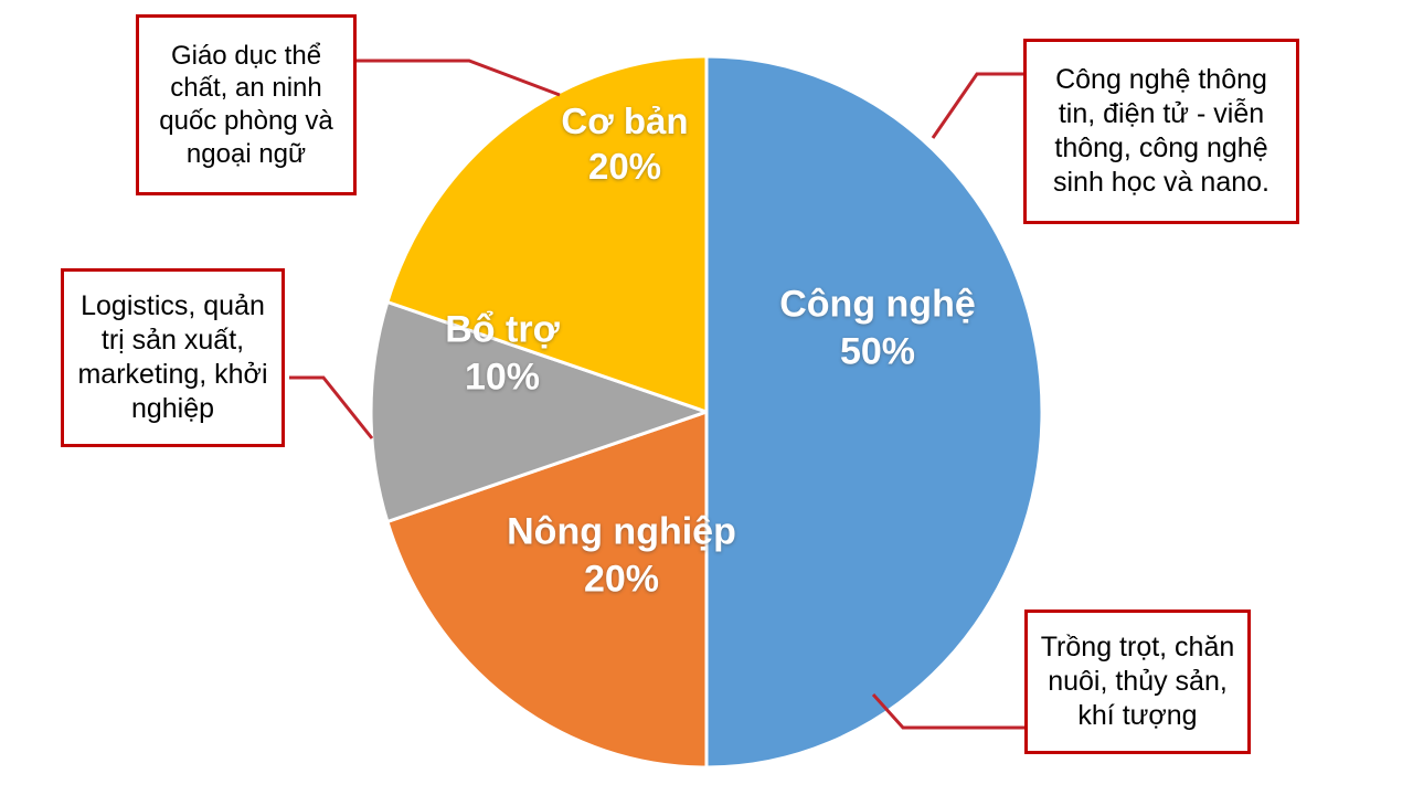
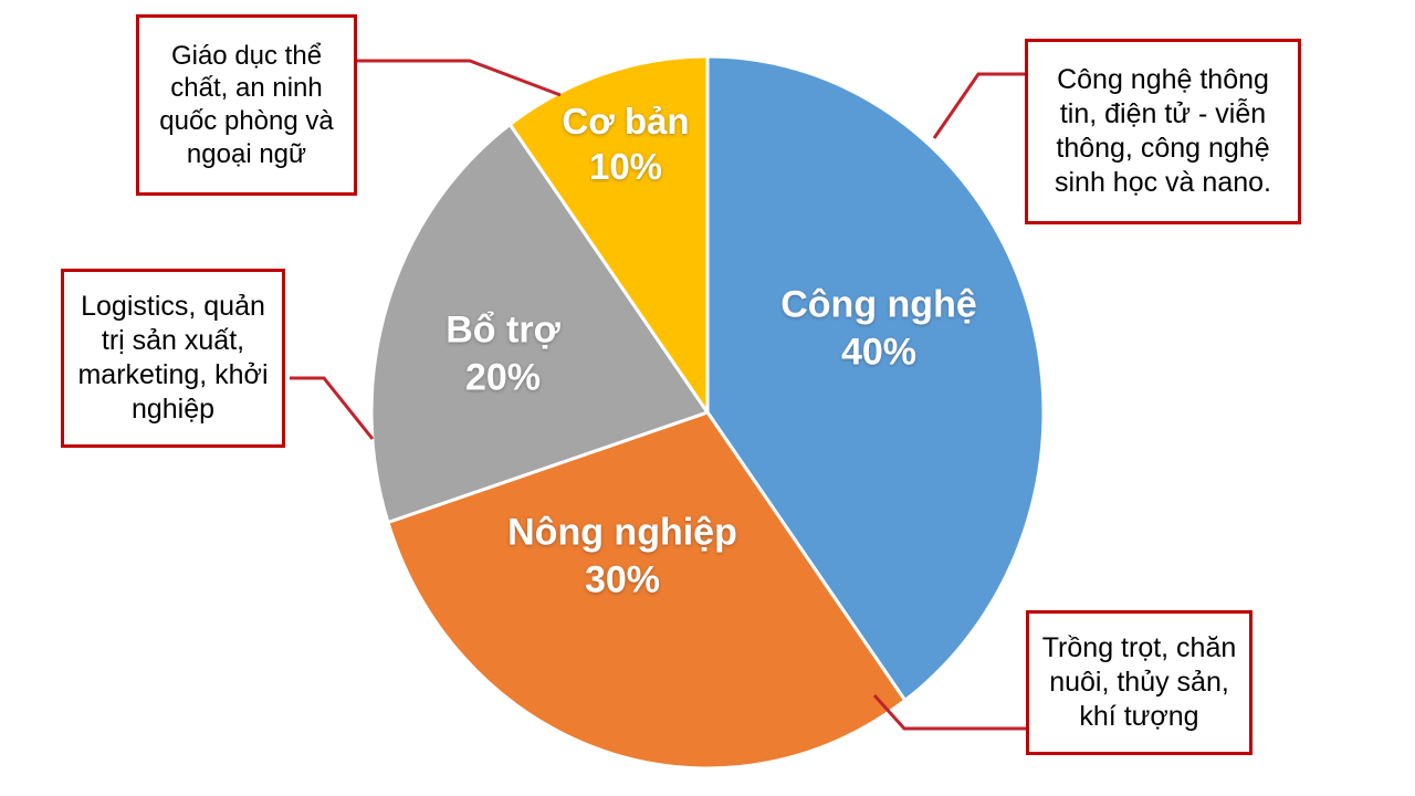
Công nghệ: 50% -> 40%
Nông nghiệp: 20% -> 30%
Bổ trợ: 10% -> 20%
Cơ bản: 20% -> 10%
